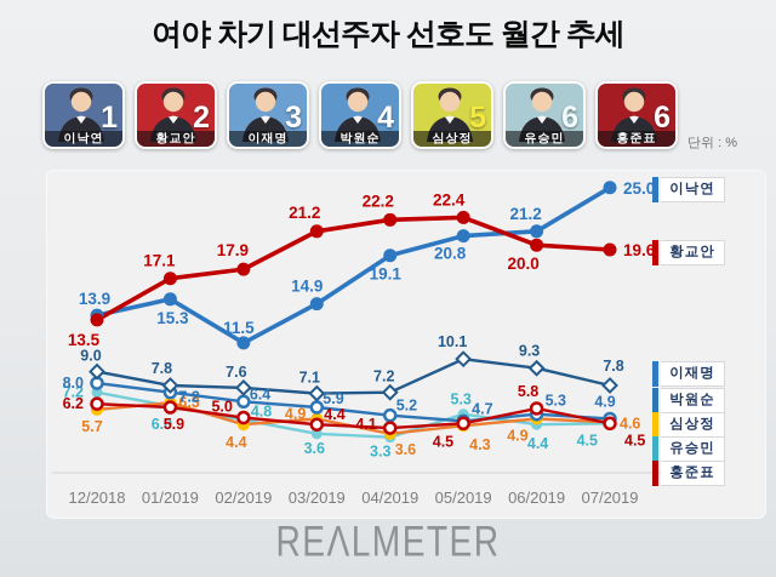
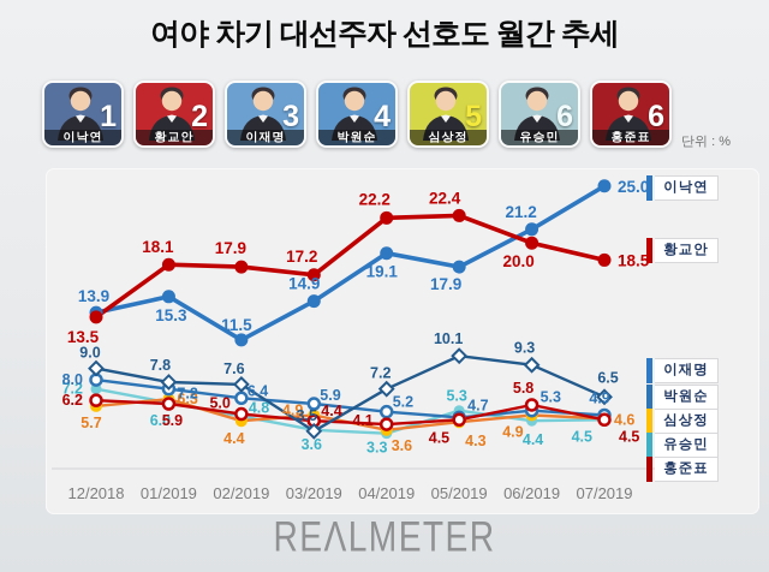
황교안/01/2019: 17.1 -> 18.1
이재명/03/2019: 7.1 -> 3.5
황교안/03/2019: 21.2 -> 17.2
이낙연/05/2019: 20.8 -> 17.9
이재명/07/2019: 7.8 -> 6.5
황교안/07/2019: 19.6 -> 18.5
